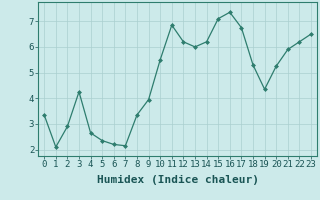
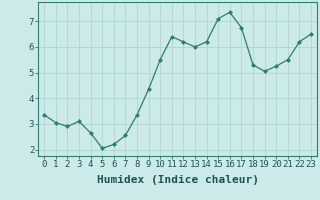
1: 2.10 -> 3.05
3: 4.25 -> 3.10
5: 2.35 -> 2.05
7: 2.15 -> 2.55
9: 3.95 -> 4.35
11: 6.85 -> 6.40
19: 4.35 -> 5.05
21: 5.90 -> 5.50
